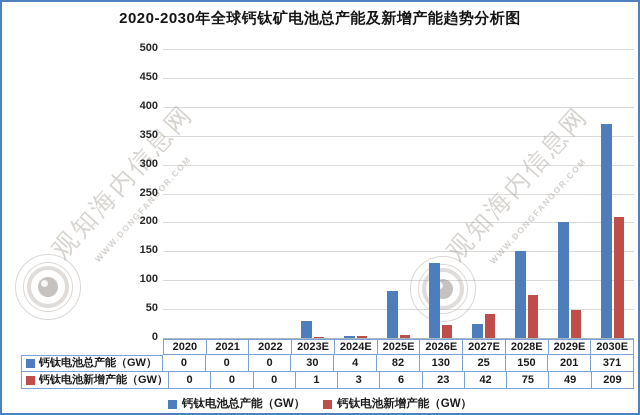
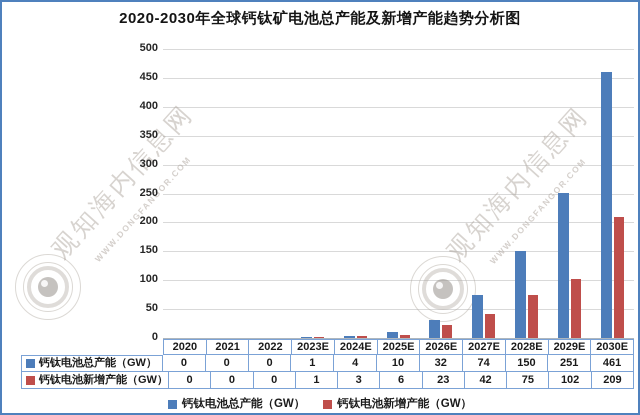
钙钛电池总产能（GW）/2023E: 30 -> 1
钙钛电池总产能（GW）/2025E: 82 -> 10
钙钛电池总产能（GW）/2026E: 130 -> 32
钙钛电池总产能（GW）/2027E: 25 -> 74
钙钛电池总产能（GW）/2029E: 201 -> 251
钙钛电池新增产能（GW）/2029E: 49 -> 102
钙钛电池总产能（GW）/2030E: 371 -> 461
